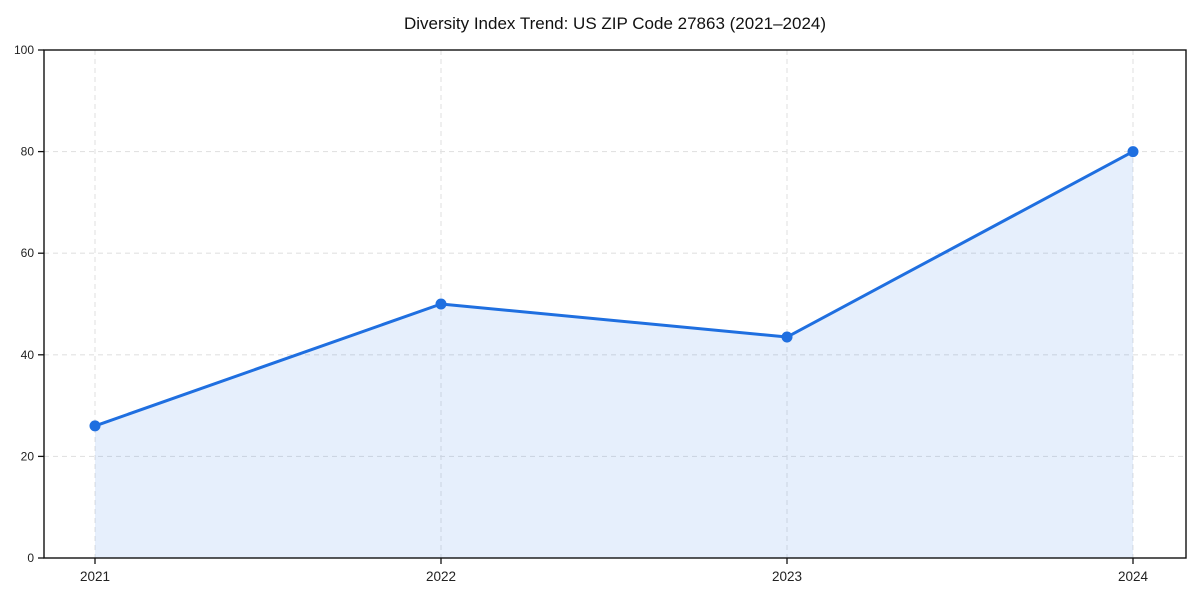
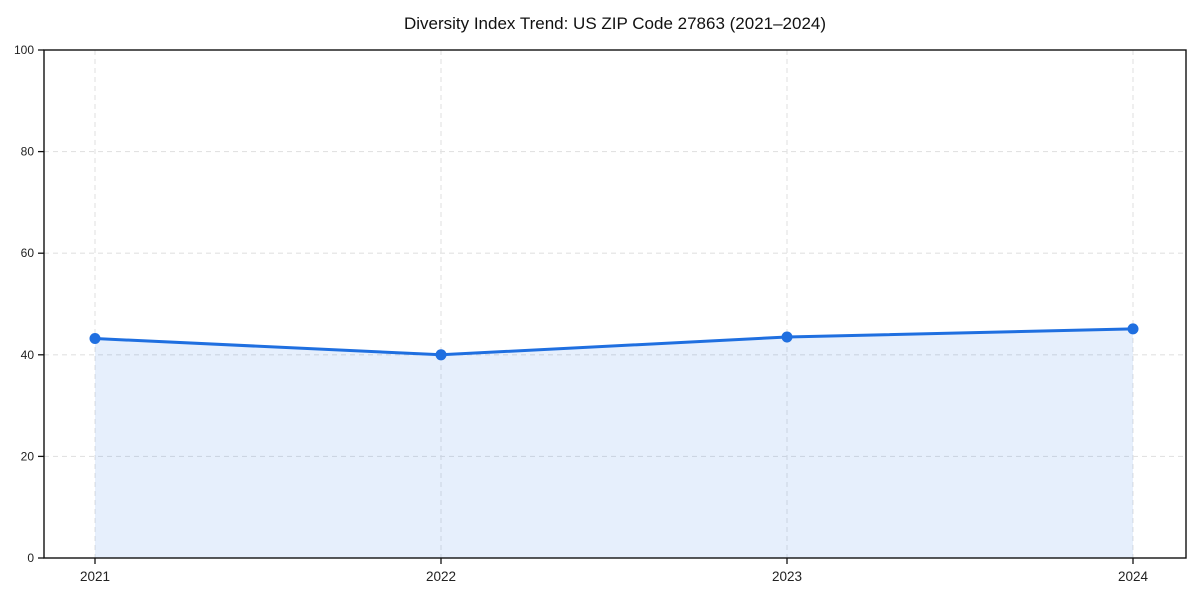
2021: 26 -> 43
2022: 50 -> 40
2024: 80 -> 45
